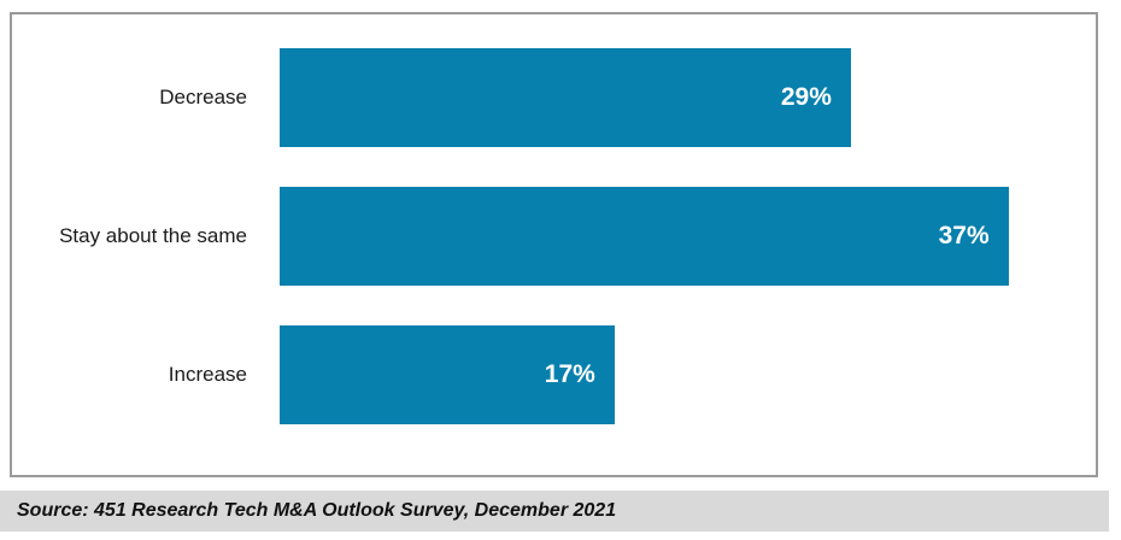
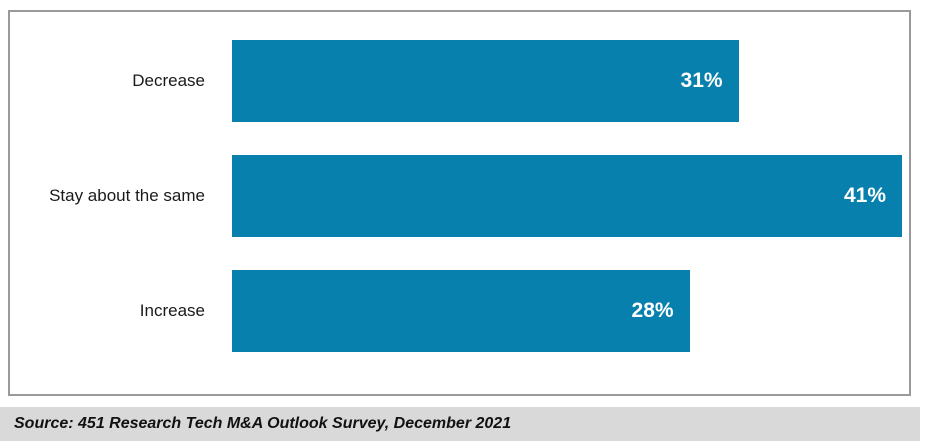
Decrease: 29% -> 31%
Stay about the same: 37% -> 41%
Increase: 17% -> 28%
